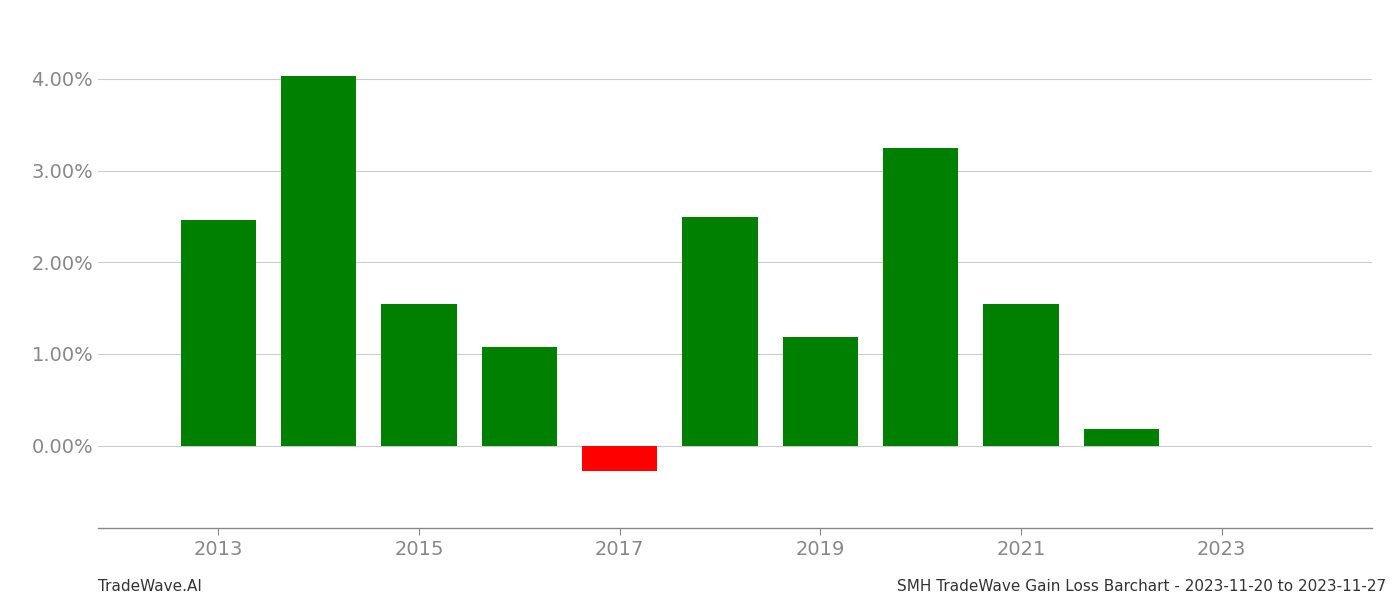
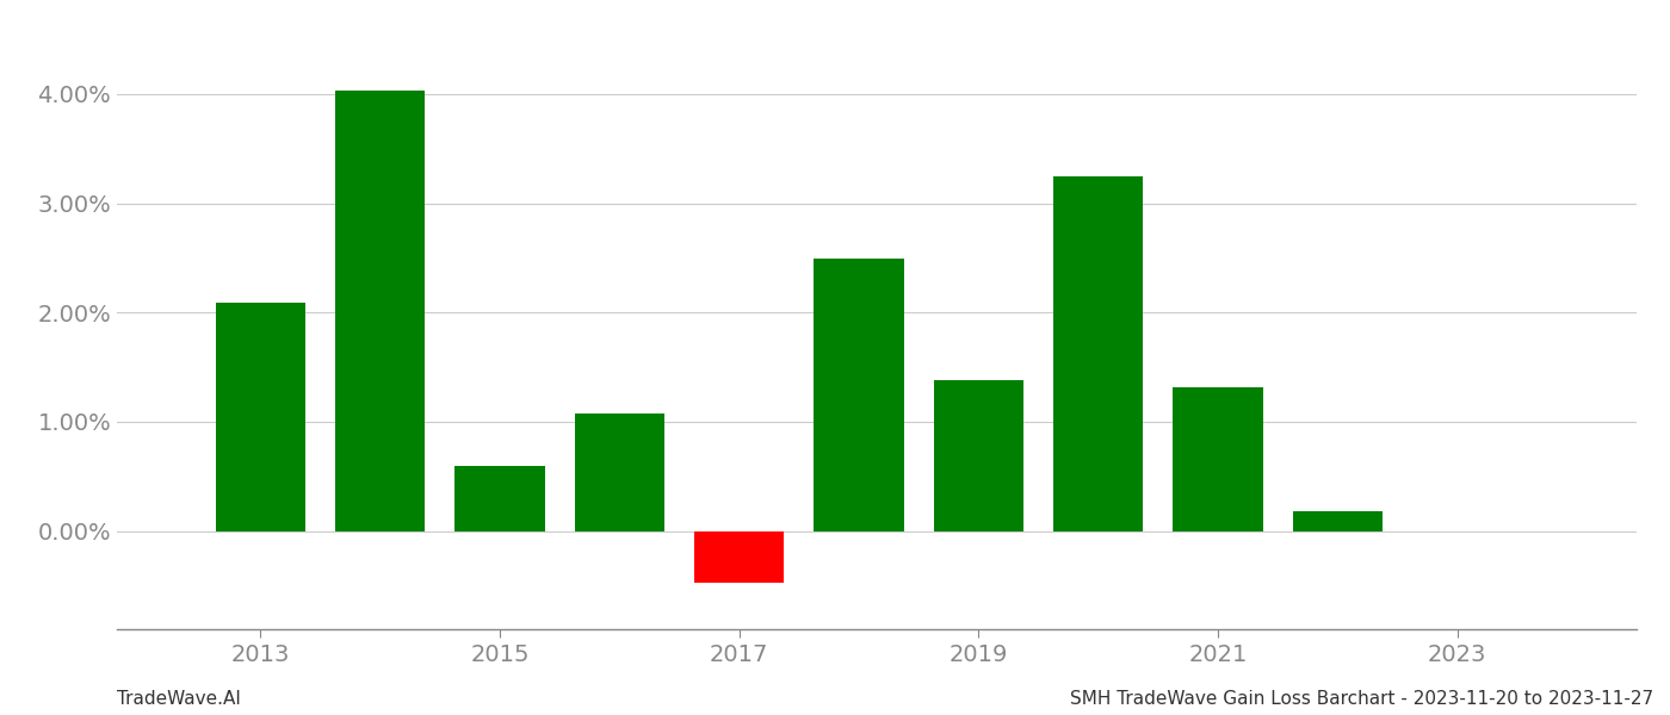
2013: 2.46% -> 2.09%
2015: 1.54% -> 0.60%
2017: -0.28% -> -0.47%
2019: 1.18% -> 1.38%
2021: 1.54% -> 1.31%
